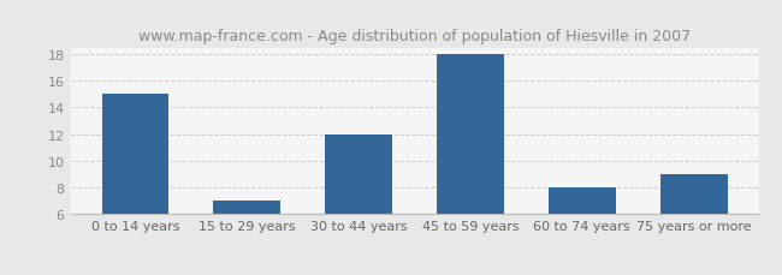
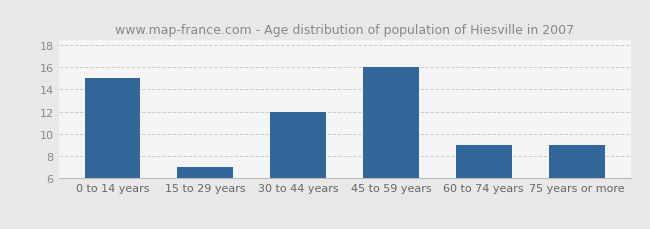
45 to 59 years: 18 -> 16
60 to 74 years: 8 -> 9
